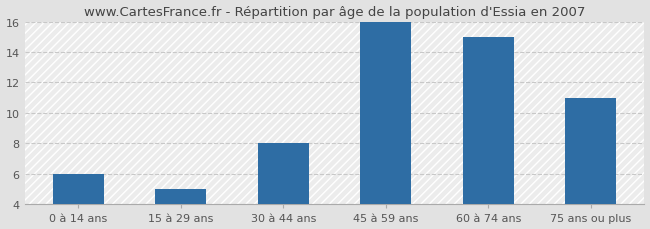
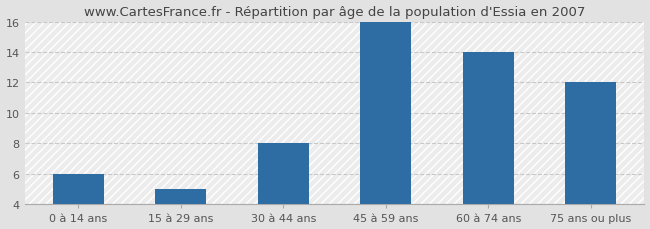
60 à 74 ans: 15 -> 14
75 ans ou plus: 11 -> 12
